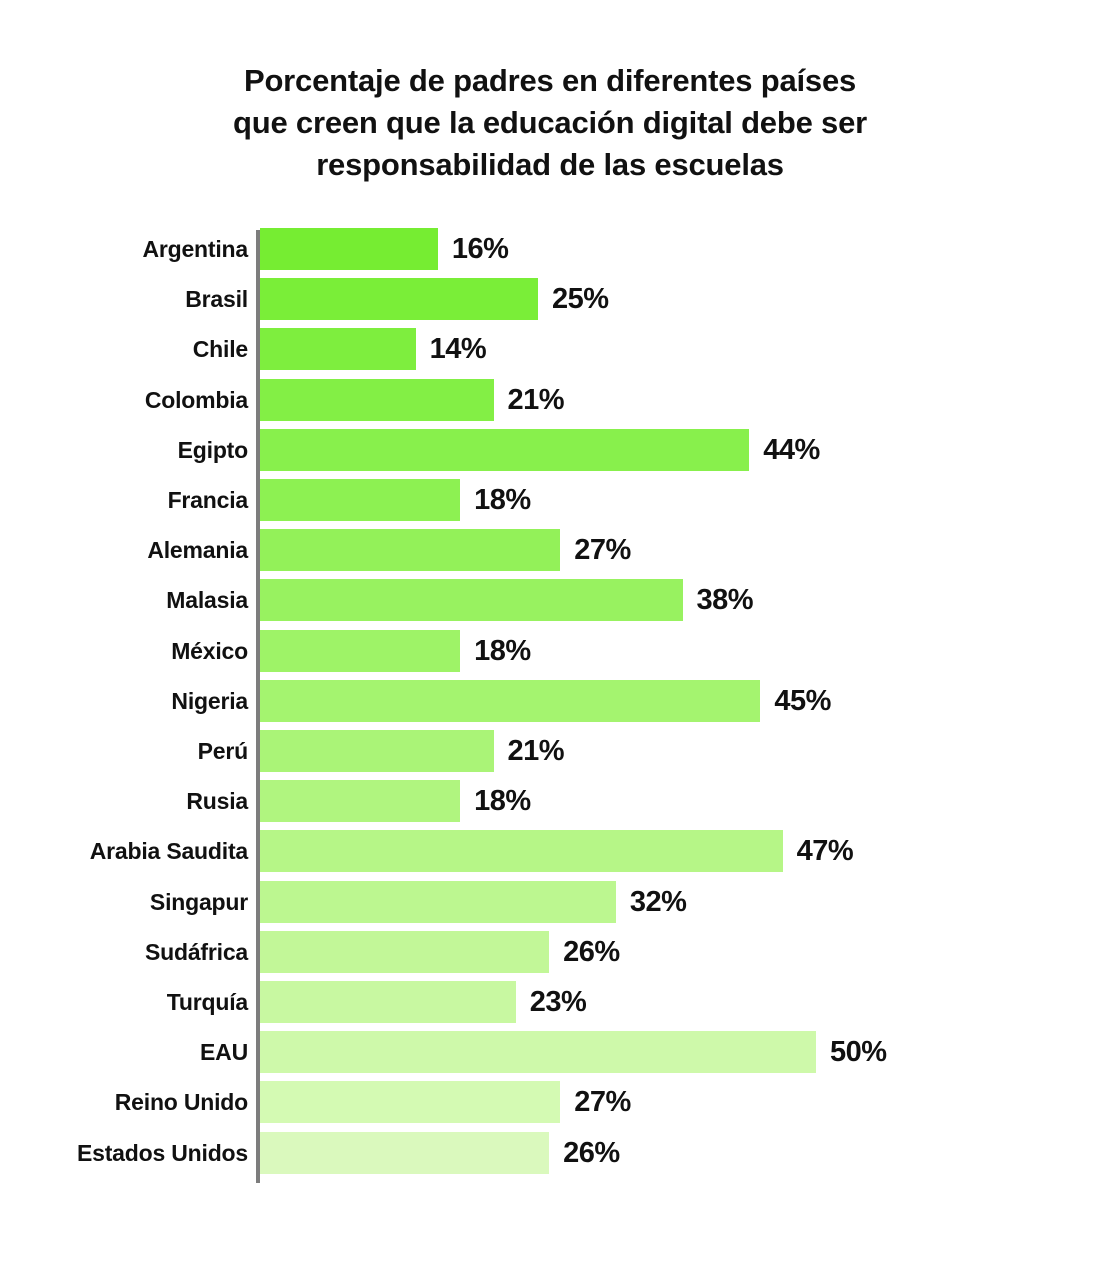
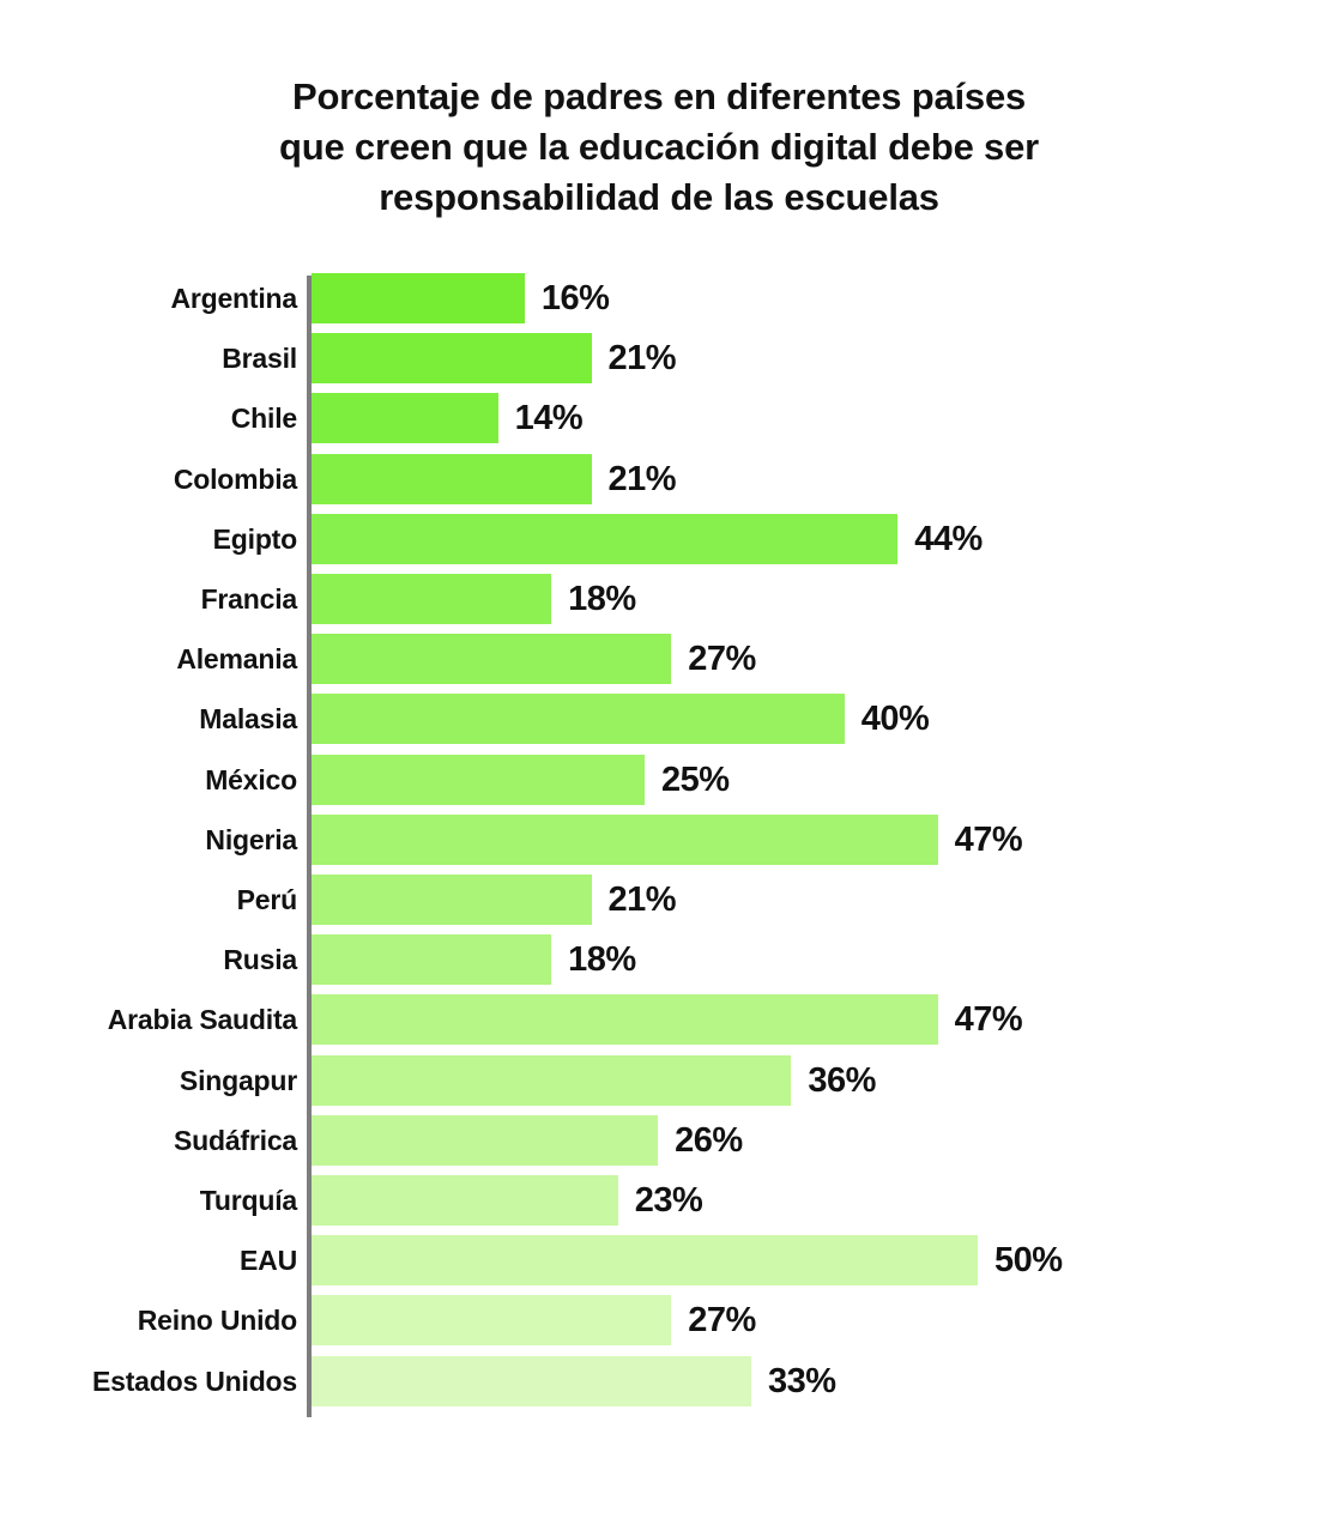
Brasil: 25% -> 21%
Malasia: 38% -> 40%
México: 18% -> 25%
Nigeria: 45% -> 47%
Singapur: 32% -> 36%
Estados Unidos: 26% -> 33%
